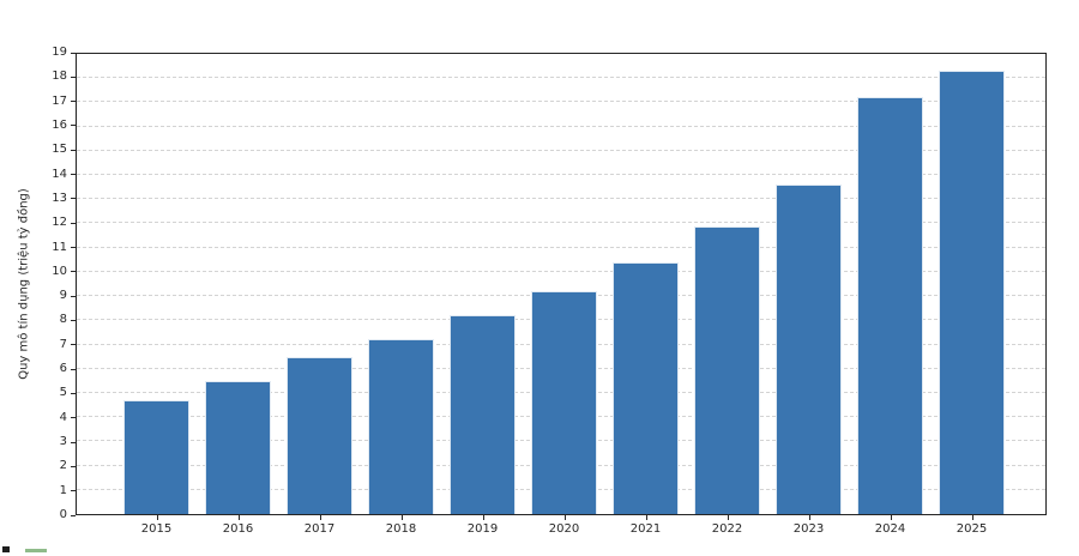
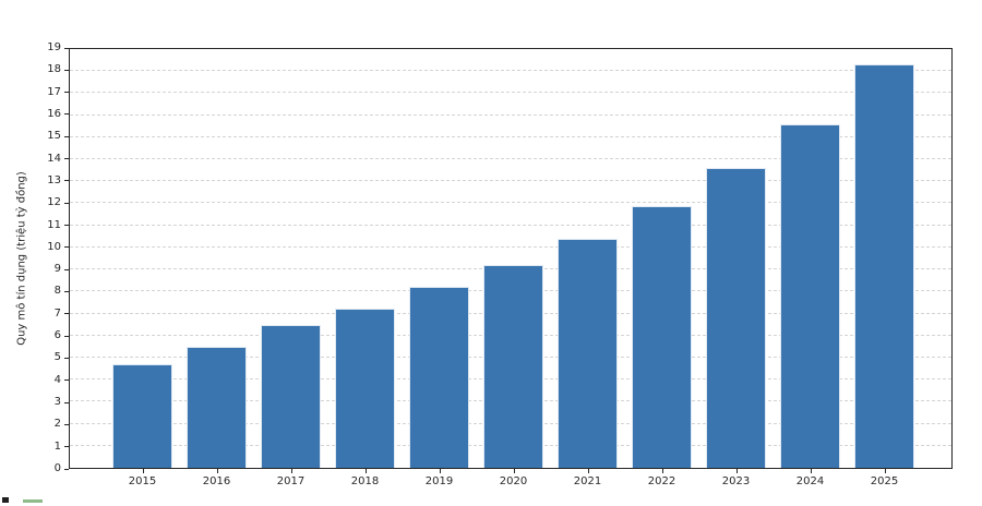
2024: 17.2 -> 15.6
